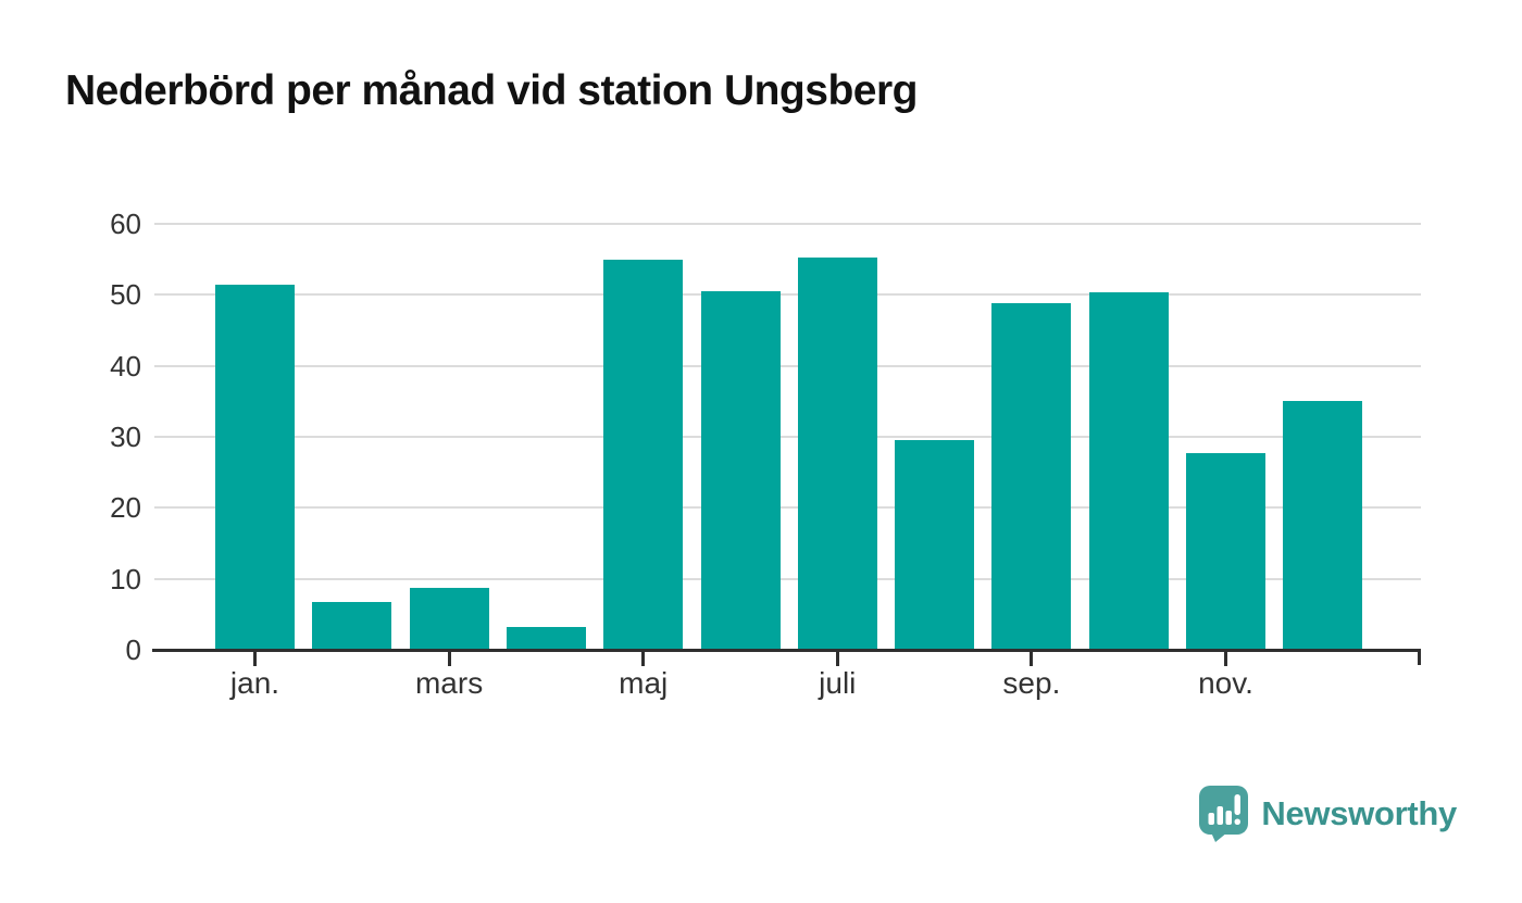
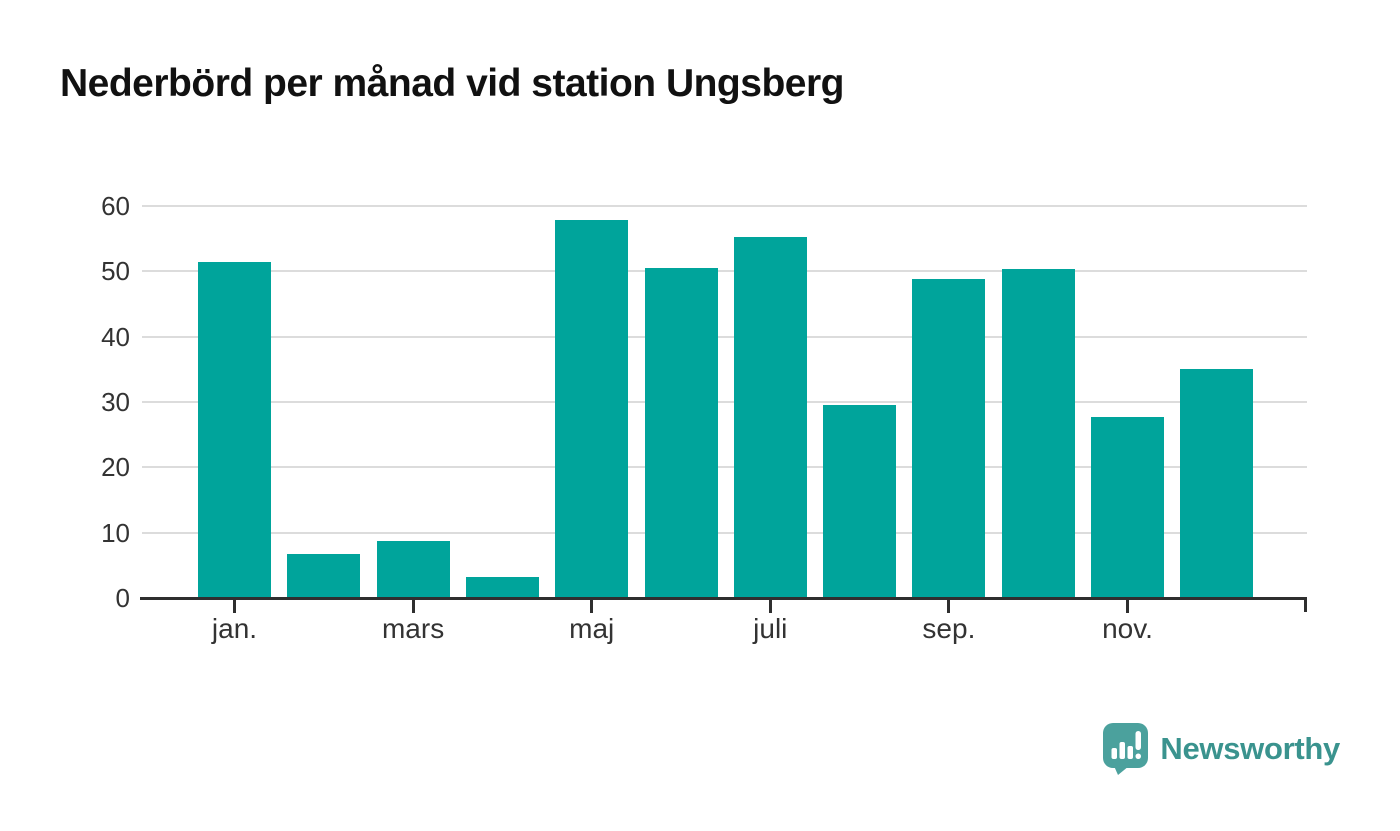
maj: 55 -> 58
